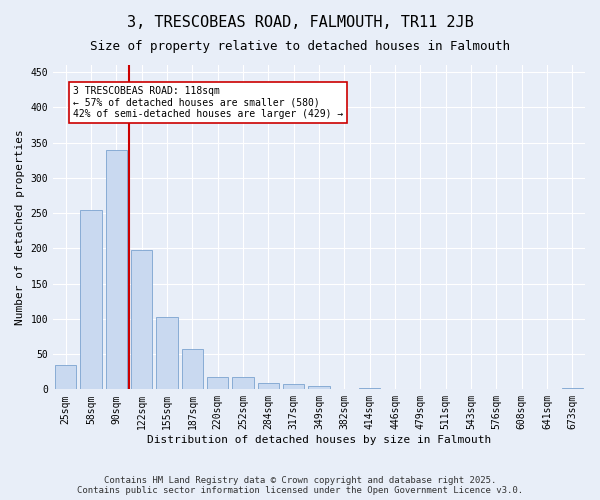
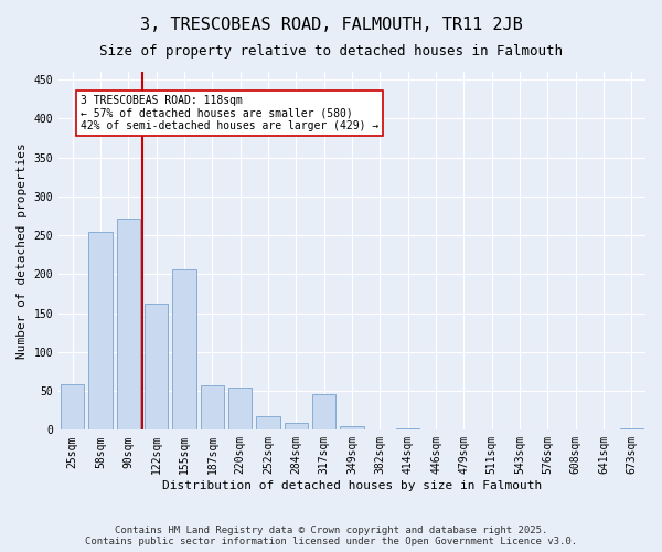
25sqm: 35 -> 58
90sqm: 340 -> 272
122sqm: 197 -> 162
155sqm: 103 -> 206
220sqm: 18 -> 54
317sqm: 7 -> 46
